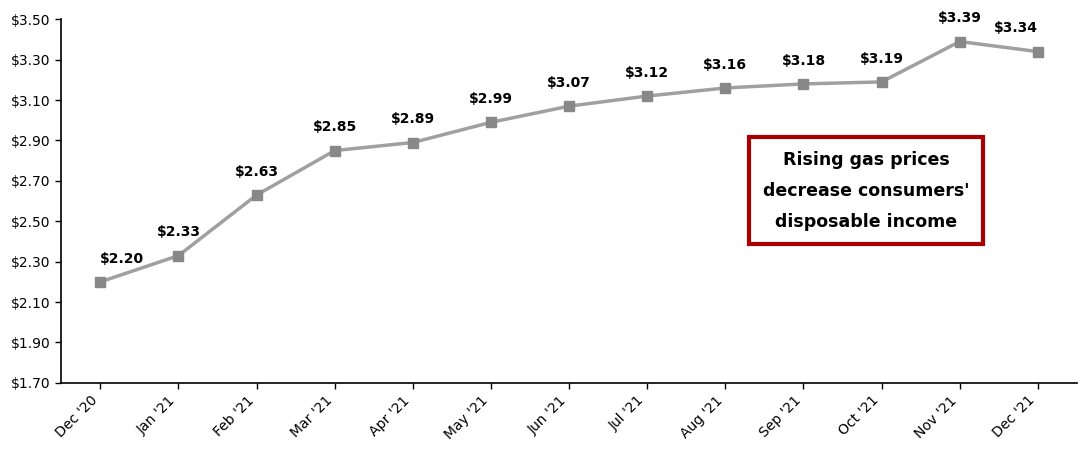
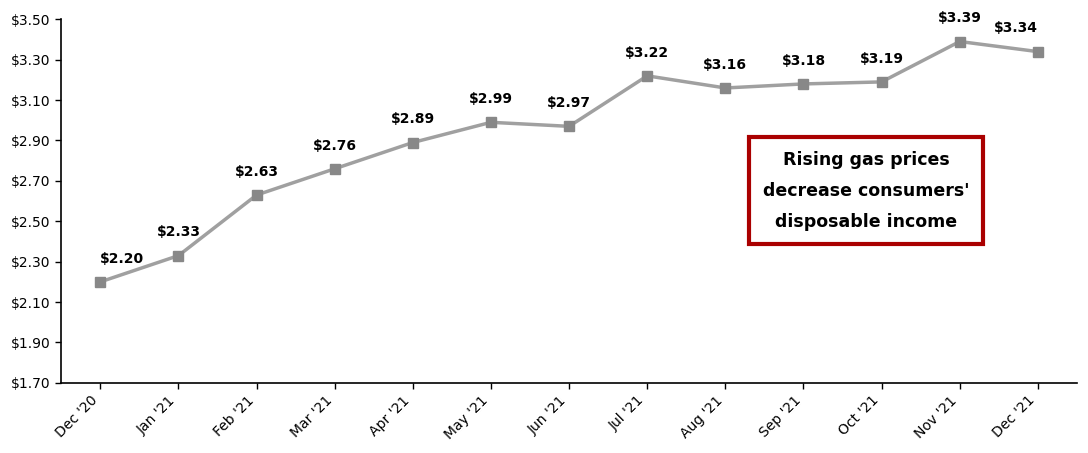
Mar '21: $2.85 -> $2.76
Jun '21: $3.07 -> $2.97
Jul '21: $3.12 -> $3.22
